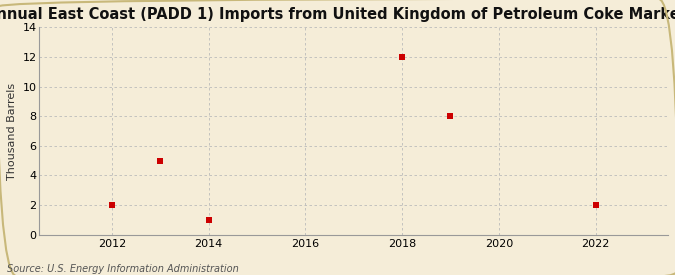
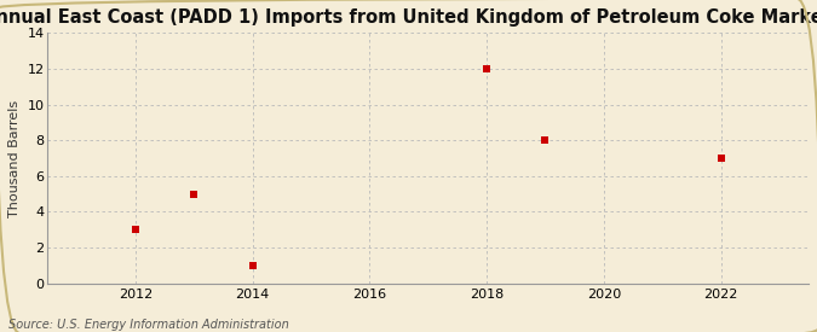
2012: 2 -> 3
2022: 2 -> 7
